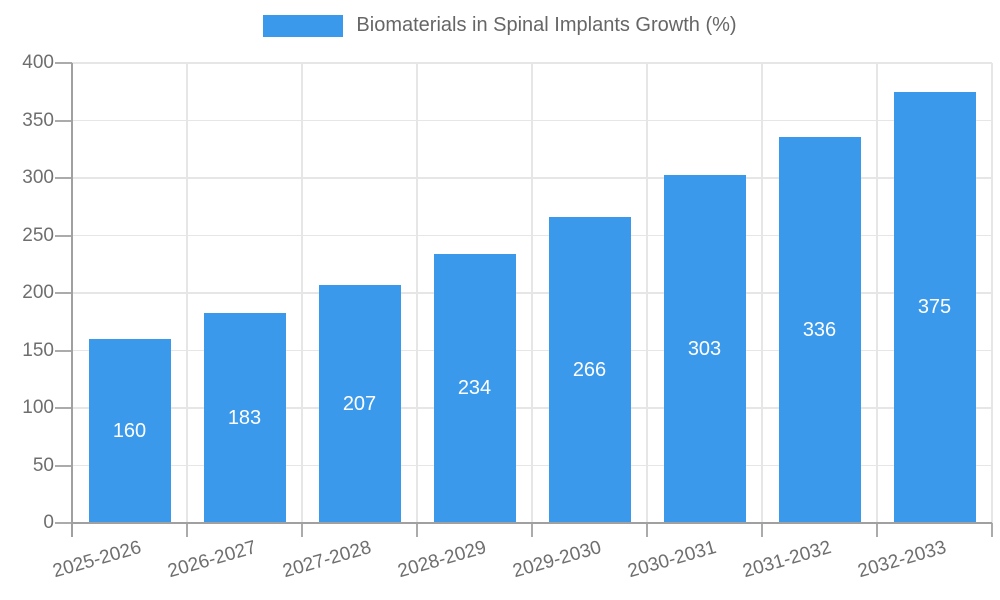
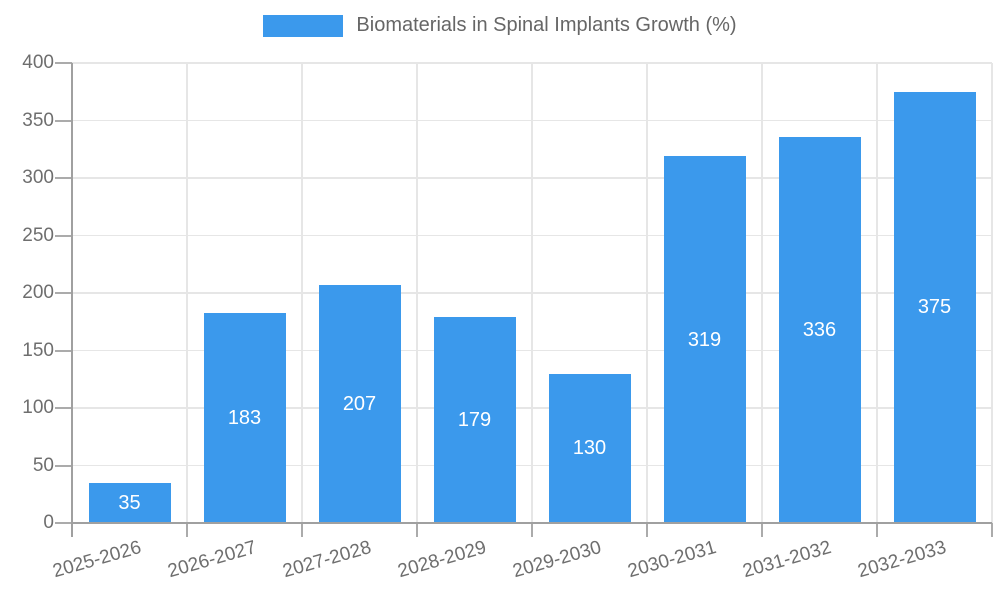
2025-2026: 160 -> 35
2028-2029: 234 -> 179
2029-2030: 266 -> 130
2030-2031: 303 -> 319
